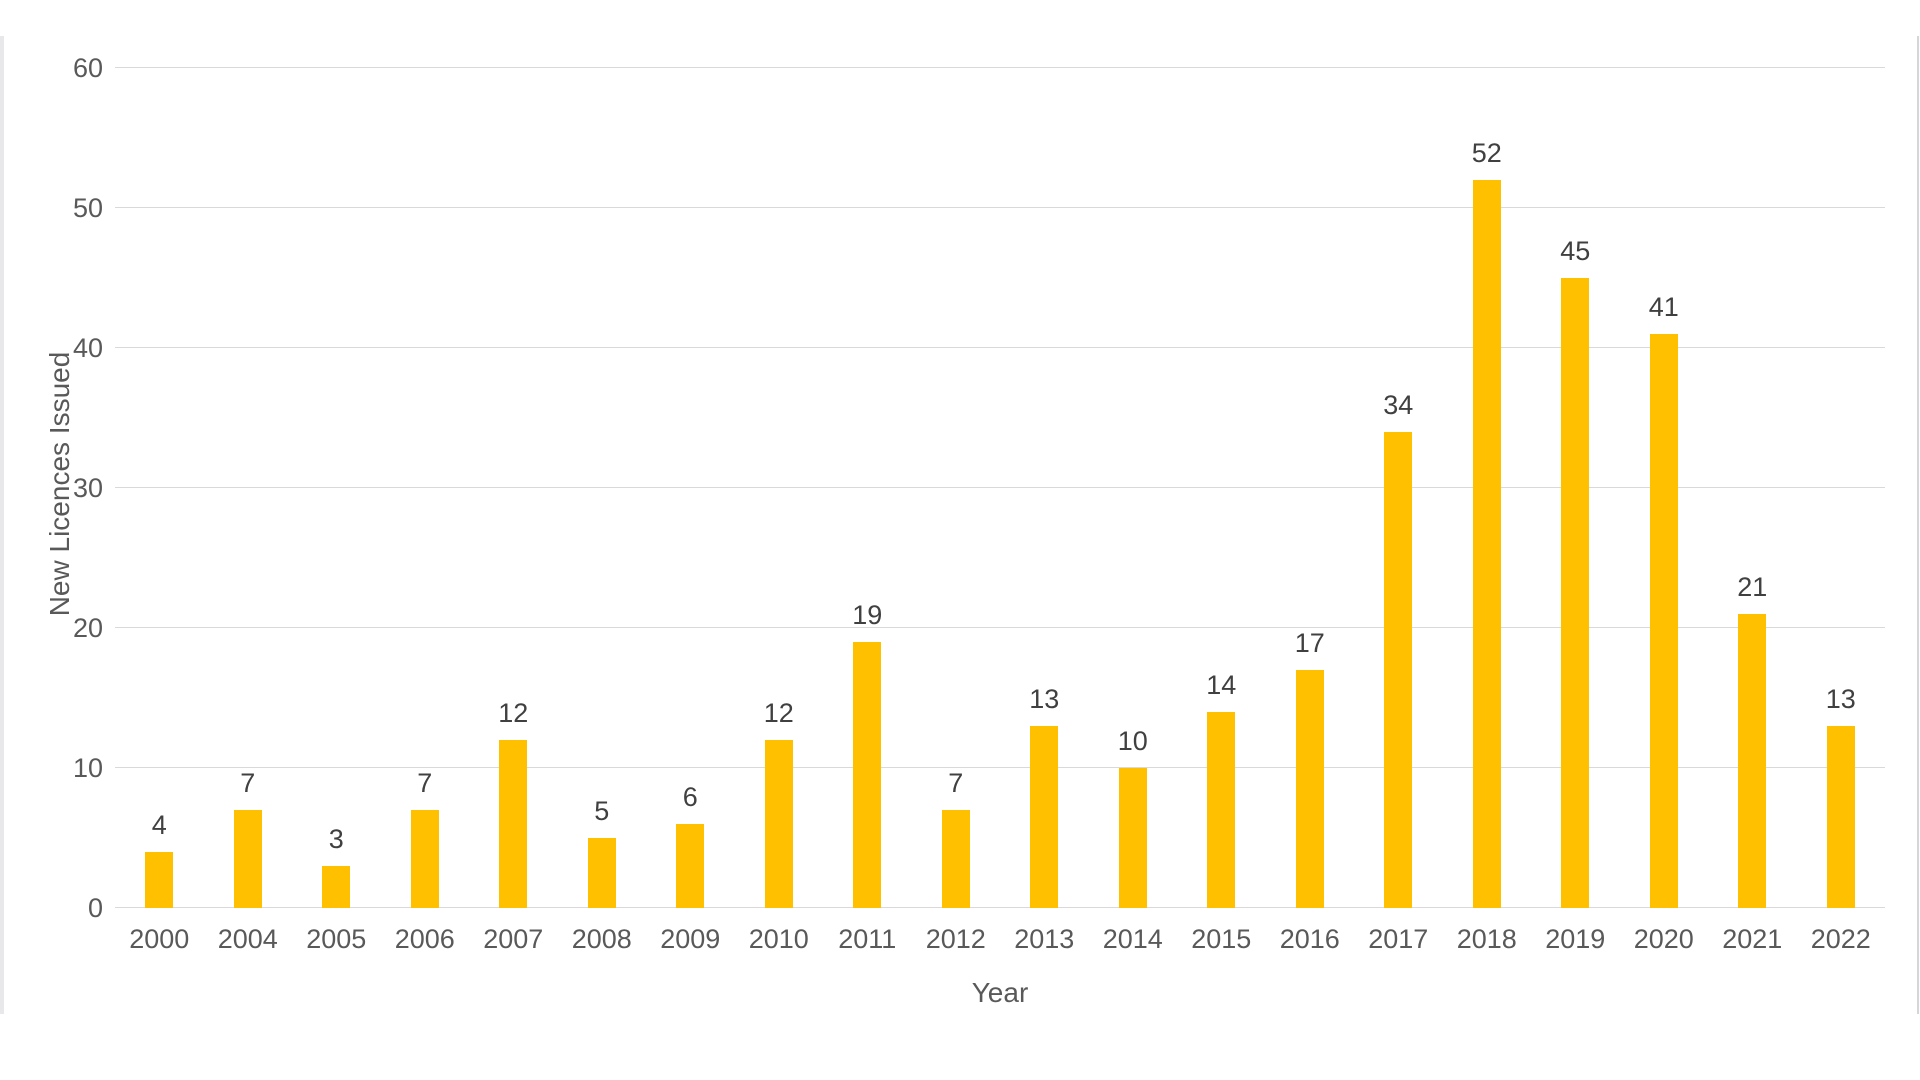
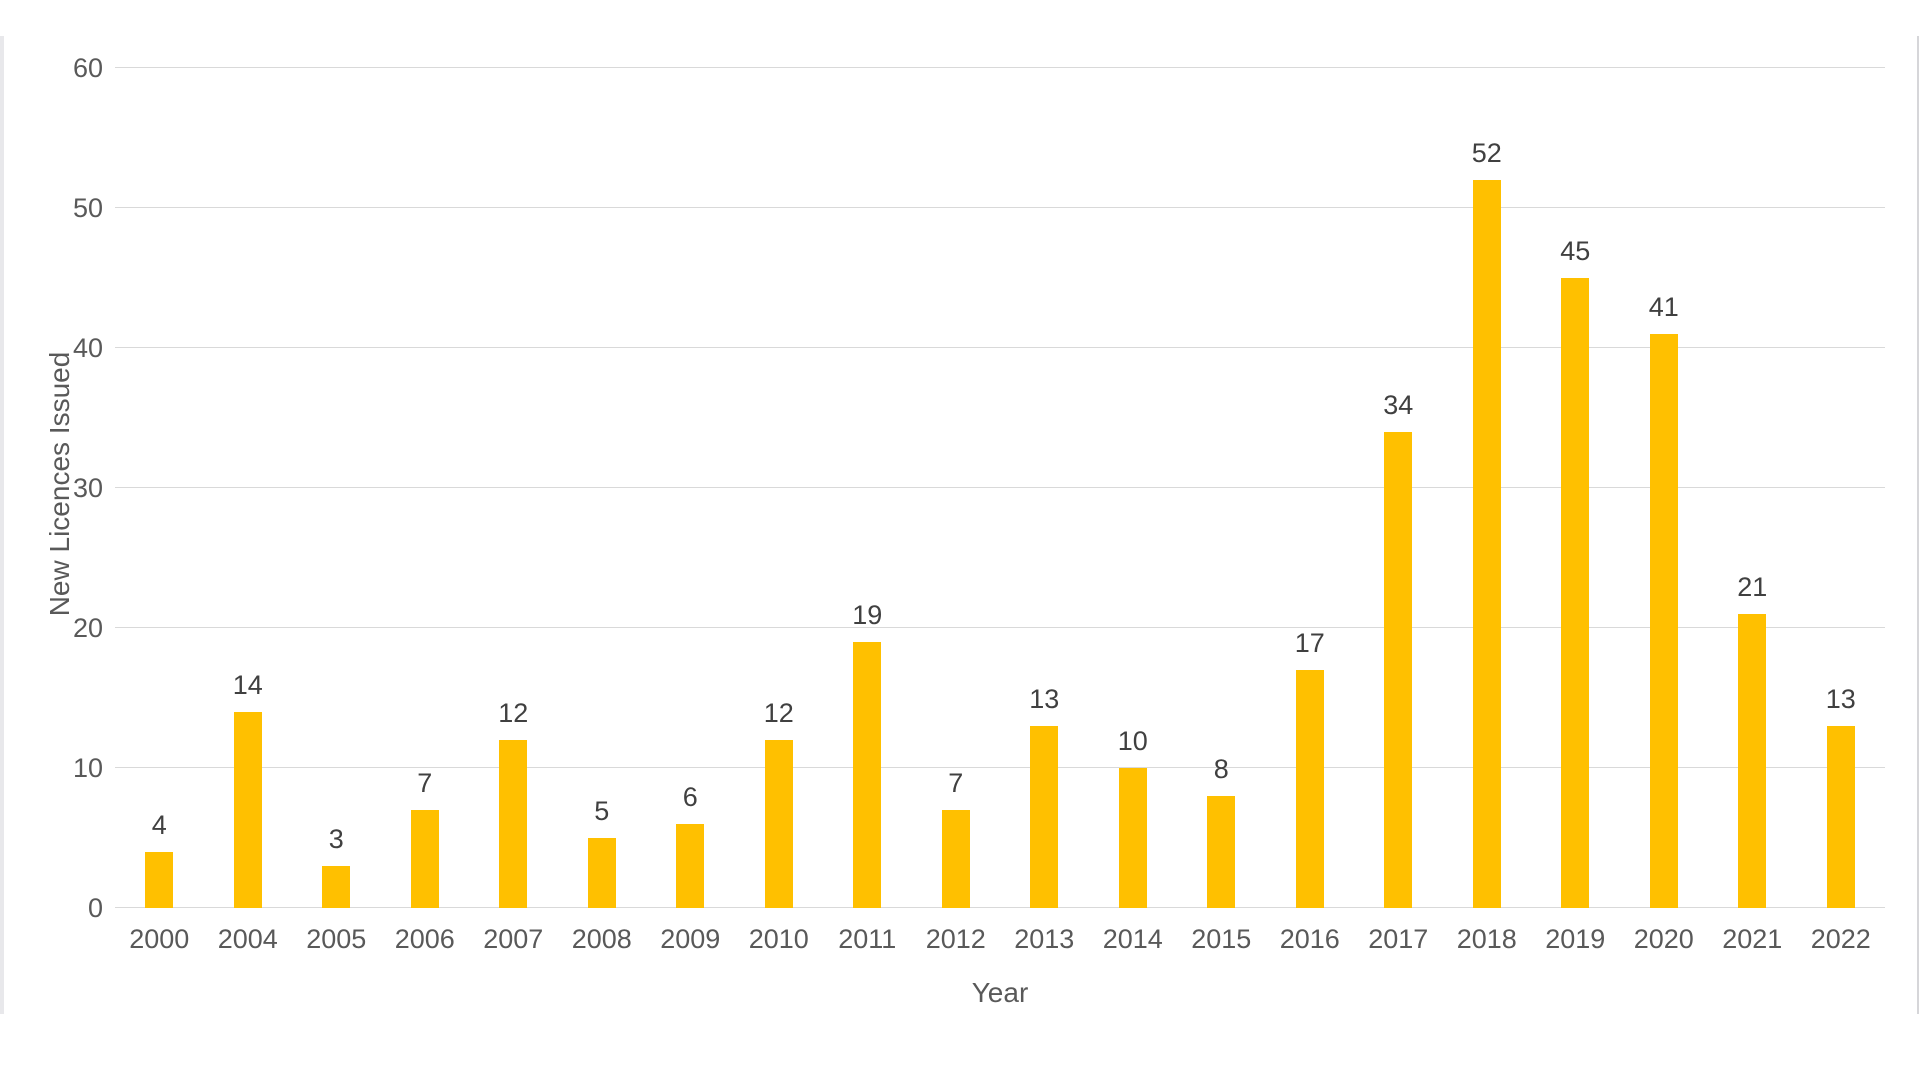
2004: 7 -> 14
2015: 14 -> 8
